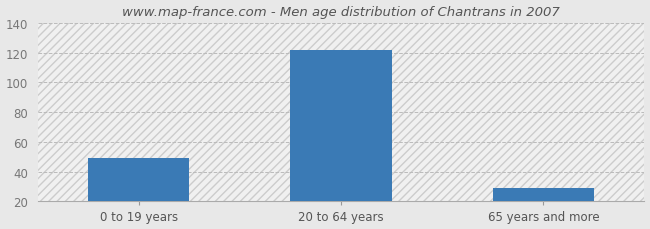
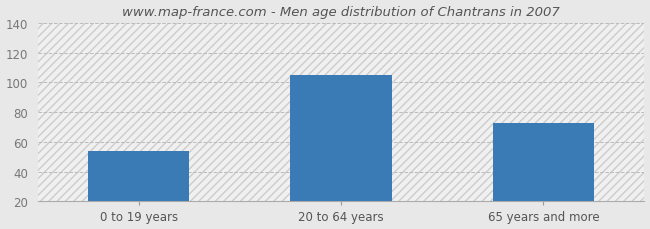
0 to 19 years: 49 -> 54
20 to 64 years: 122 -> 105
65 years and more: 29 -> 73
